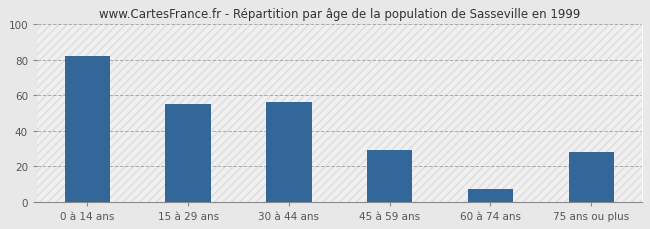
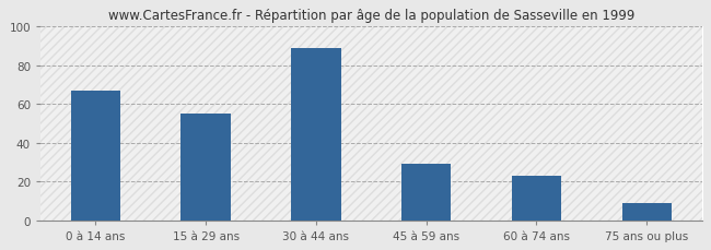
0 à 14 ans: 82 -> 67
30 à 44 ans: 56 -> 89
60 à 74 ans: 7 -> 23
75 ans ou plus: 28 -> 9
